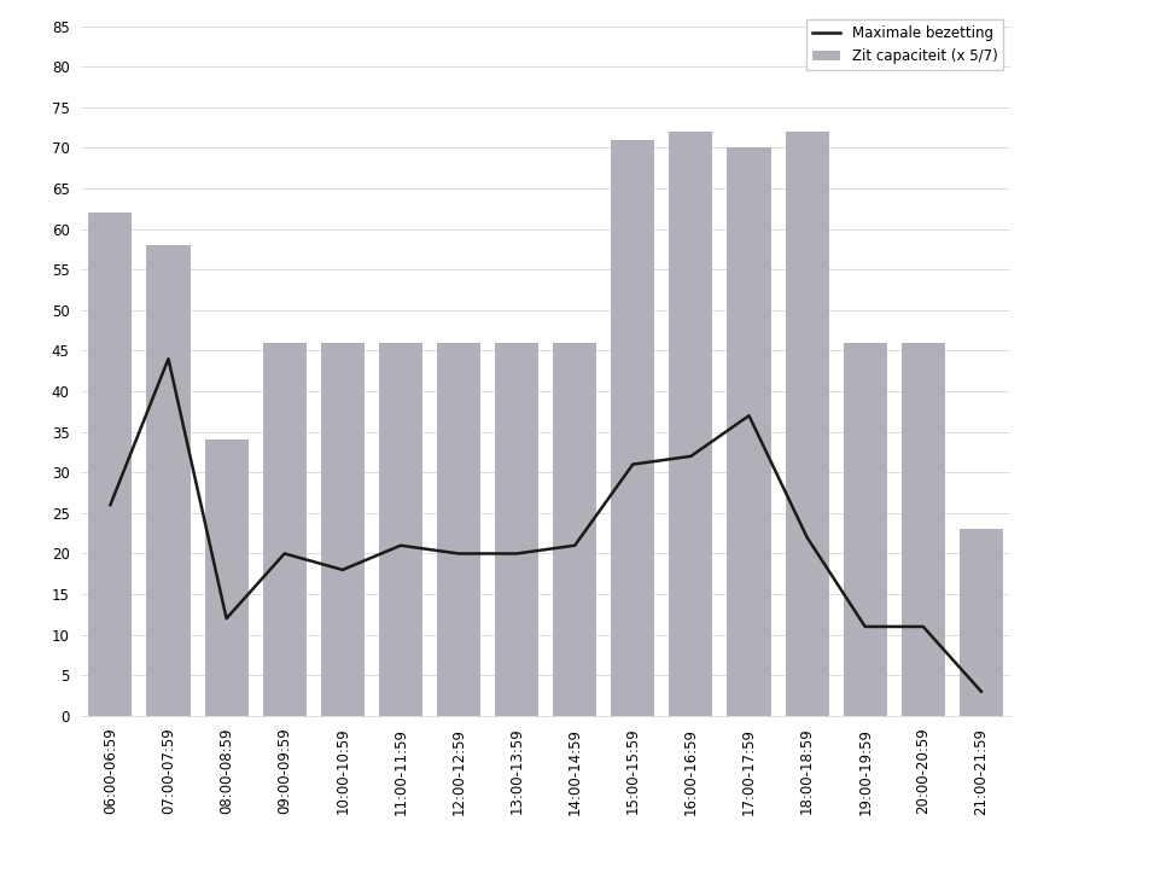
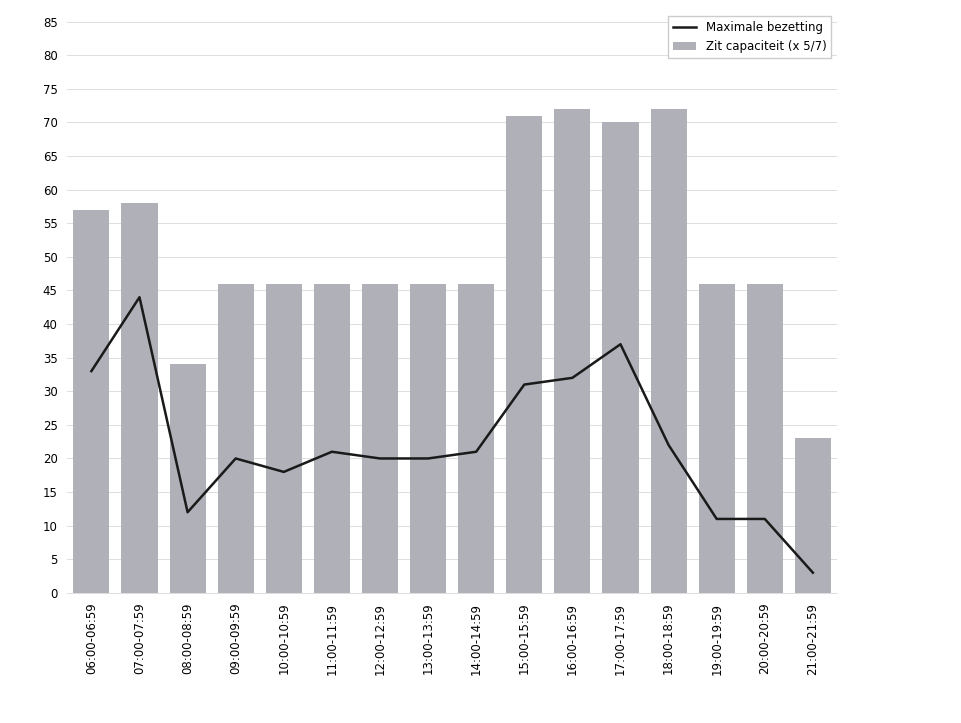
Zit capaciteit (x 5/7)/06:00-06:59: 62 -> 57
Maximale bezetting/06:00-06:59: 26 -> 33
